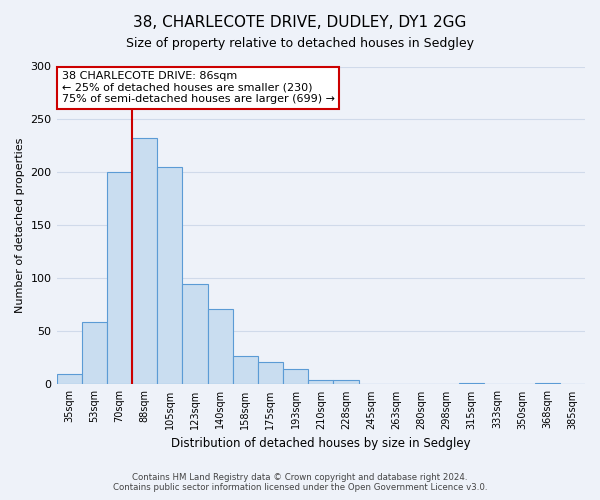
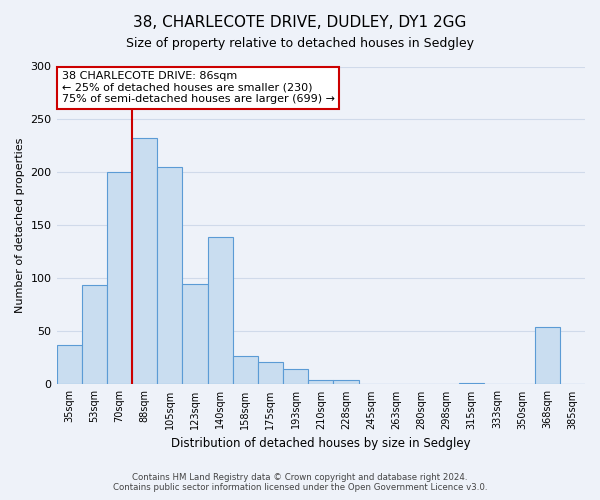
35sqm: 10 -> 37
53sqm: 59 -> 94
140sqm: 71 -> 139
368sqm: 1 -> 54
